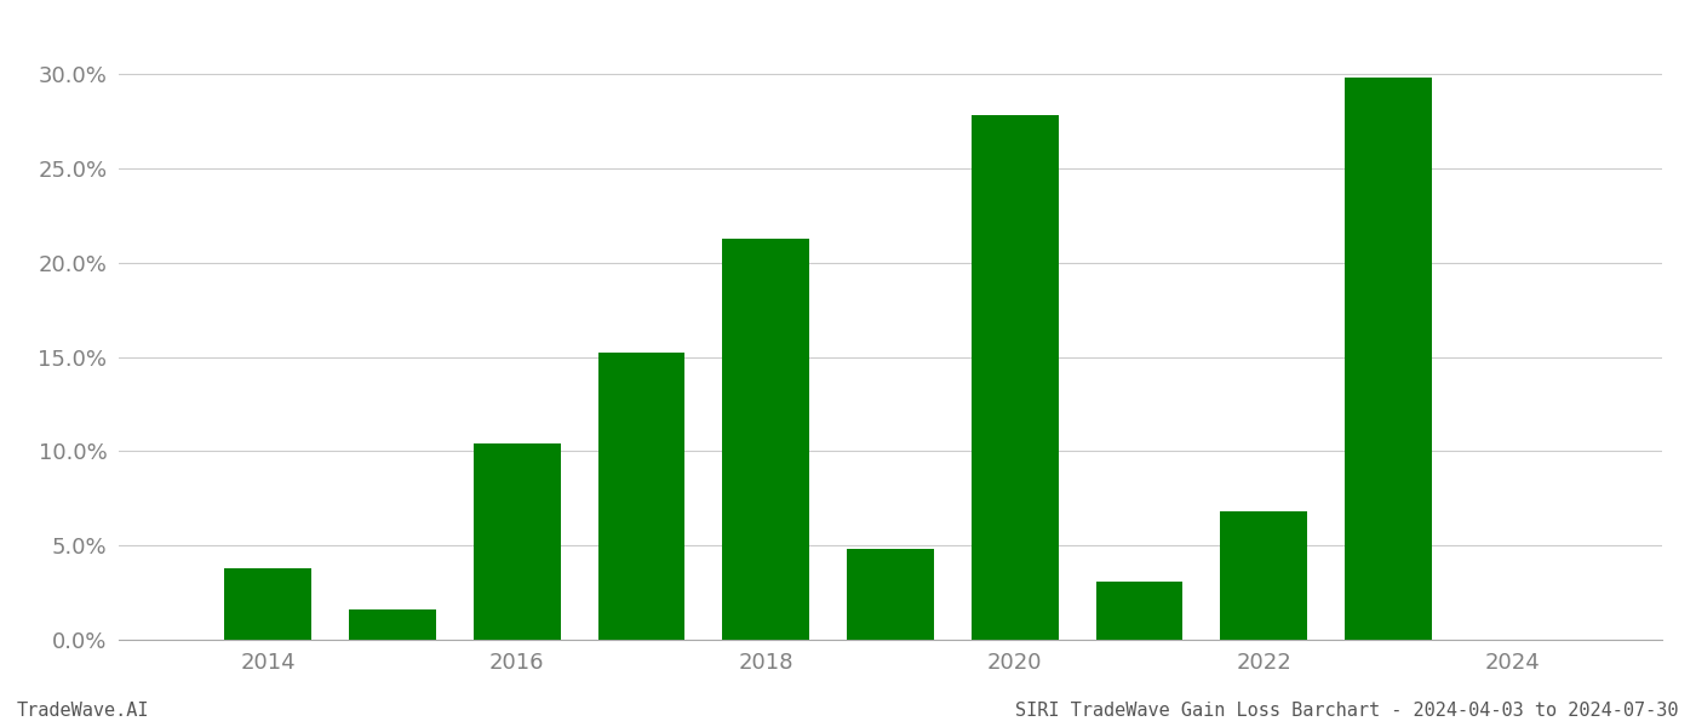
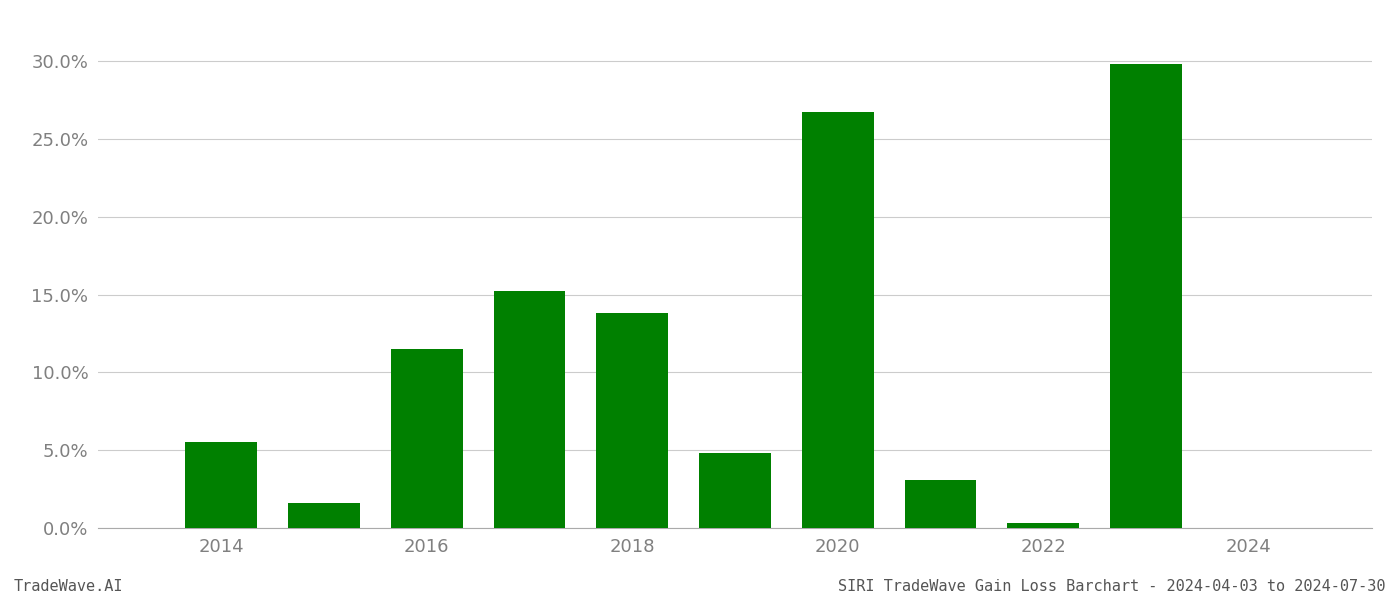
2014: 3.8% -> 5.5%
2016: 10.4% -> 11.5%
2018: 21.3% -> 13.8%
2020: 27.8% -> 26.7%
2022: 6.8% -> 0.3%
